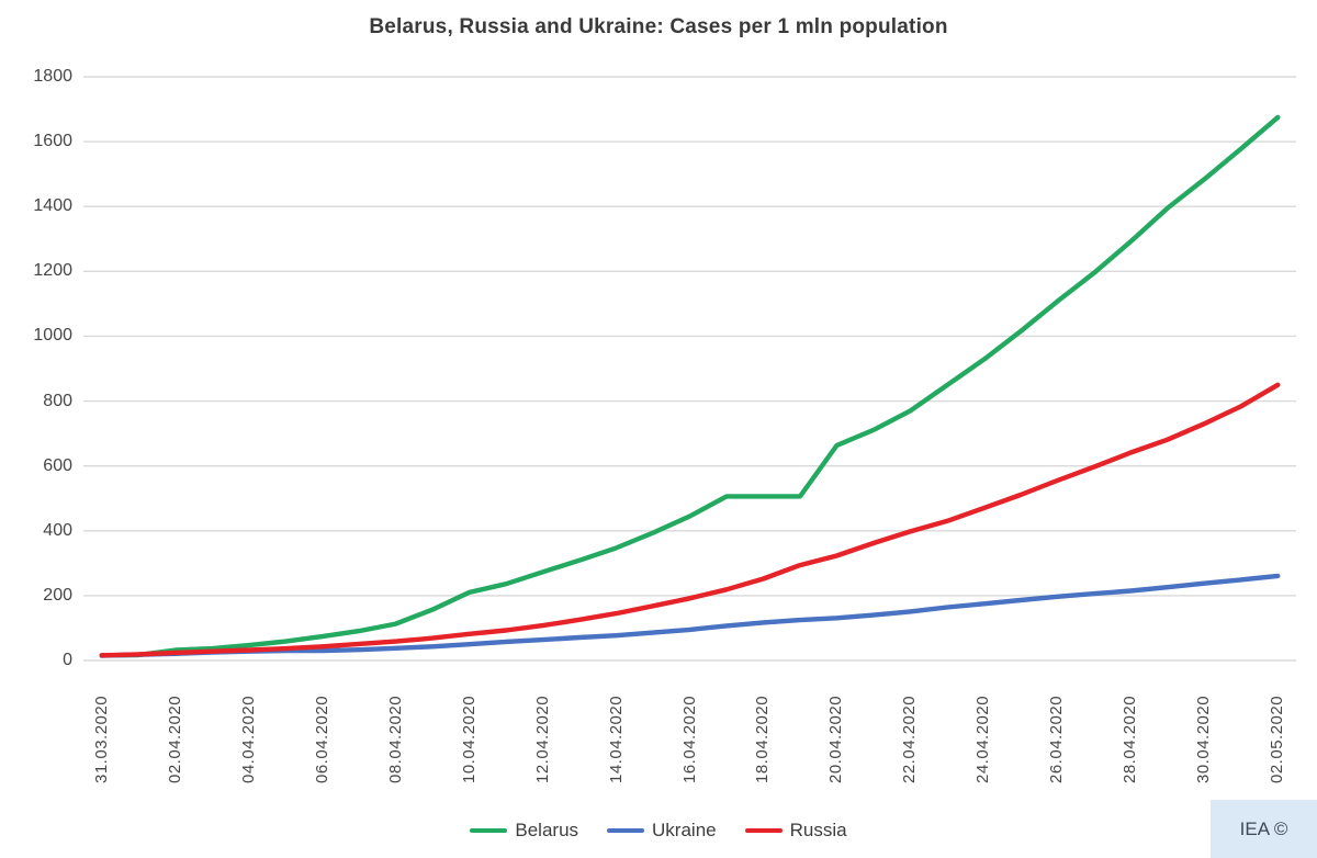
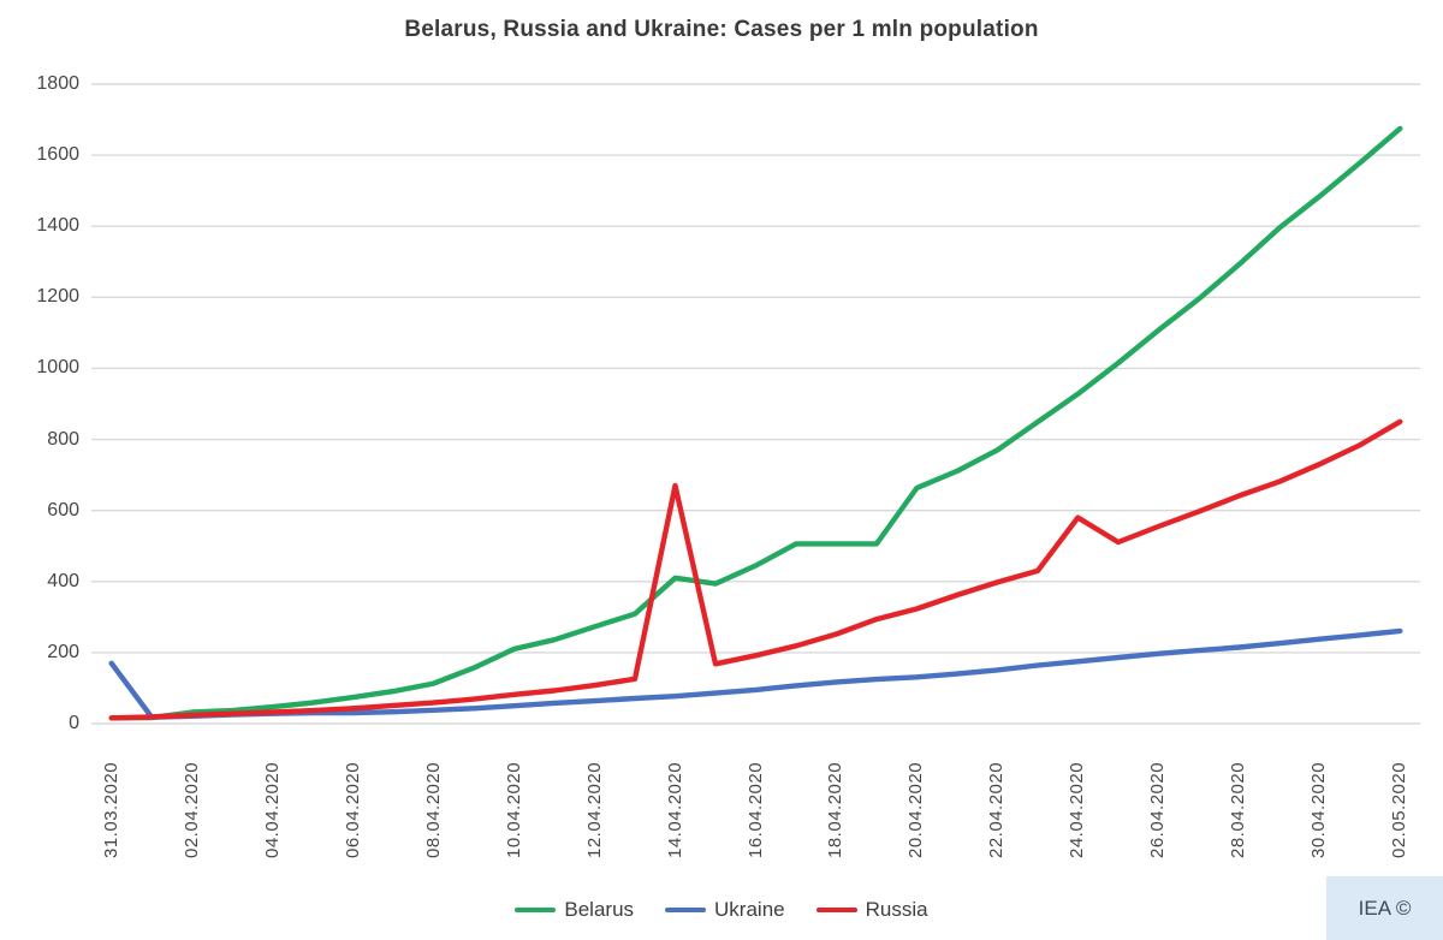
Ukraine/31.03.2020: 20 -> 170
Belarus/14.04.2020: 350 -> 410
Russia/14.04.2020: 140 -> 670
Russia/24.04.2020: 470 -> 580
